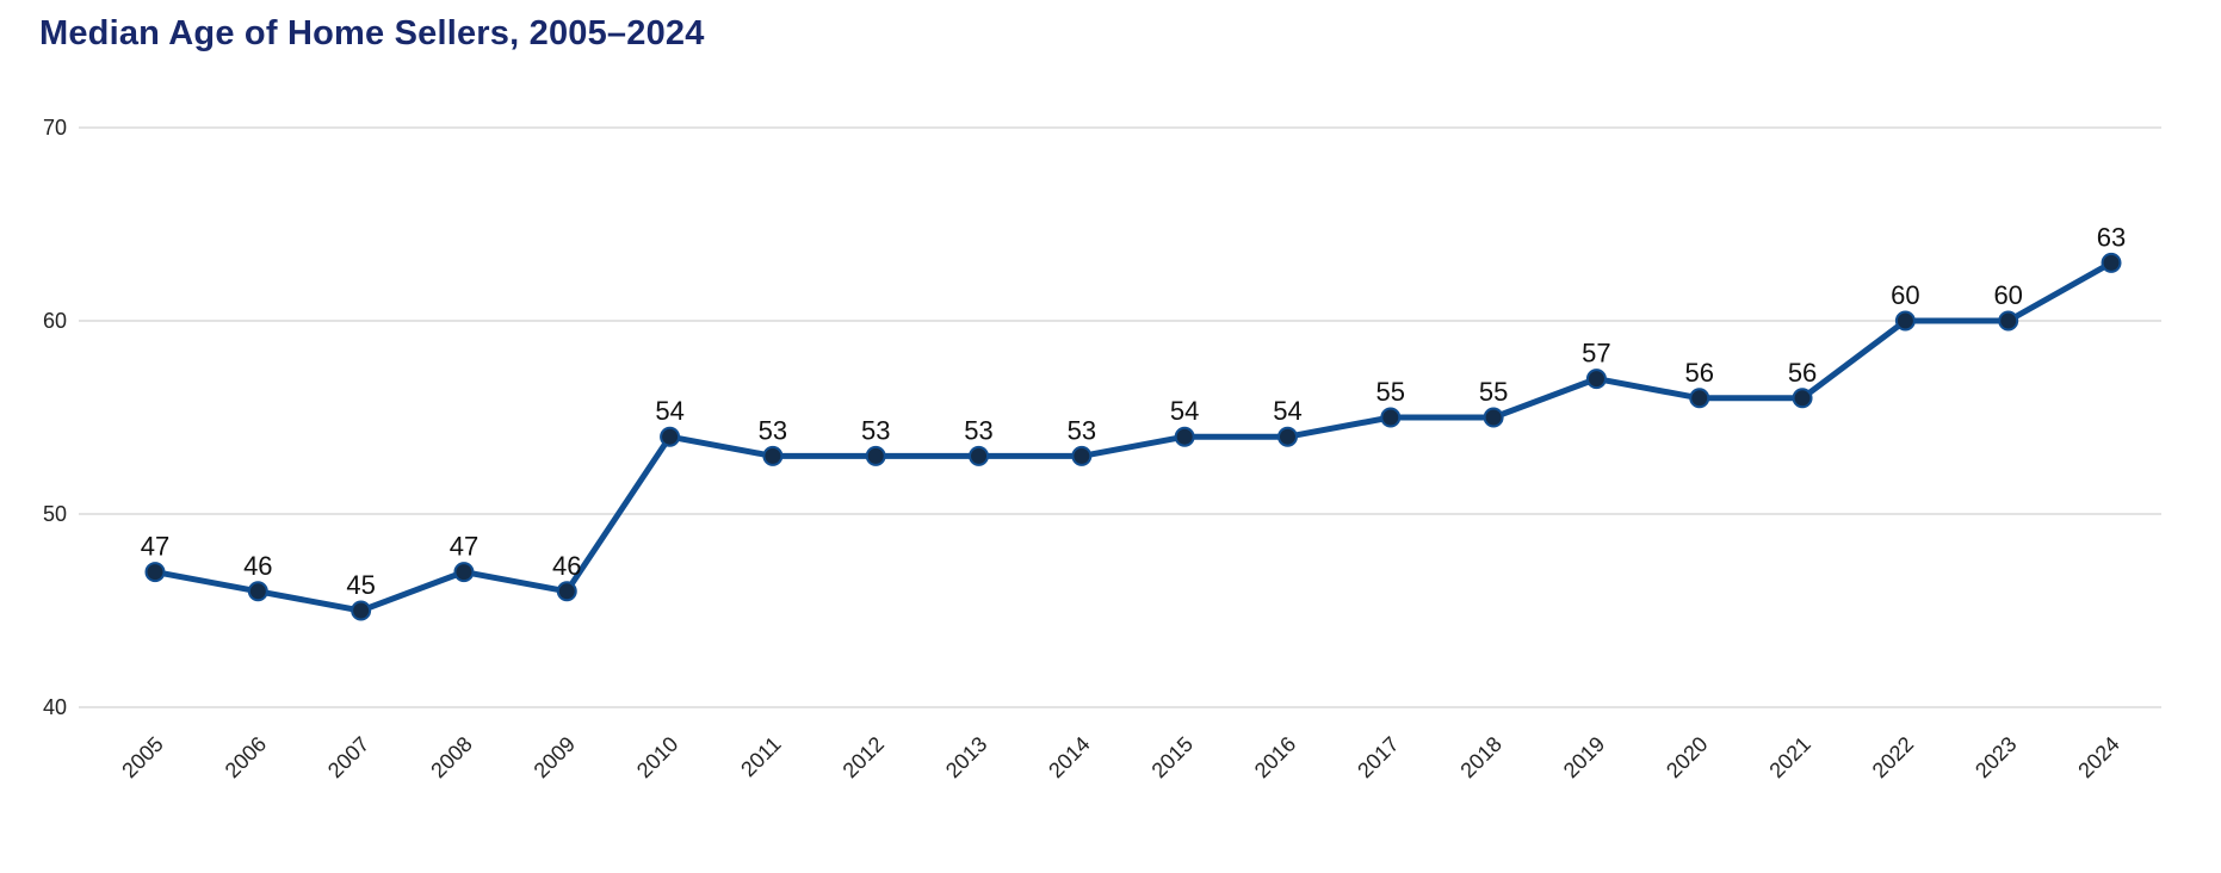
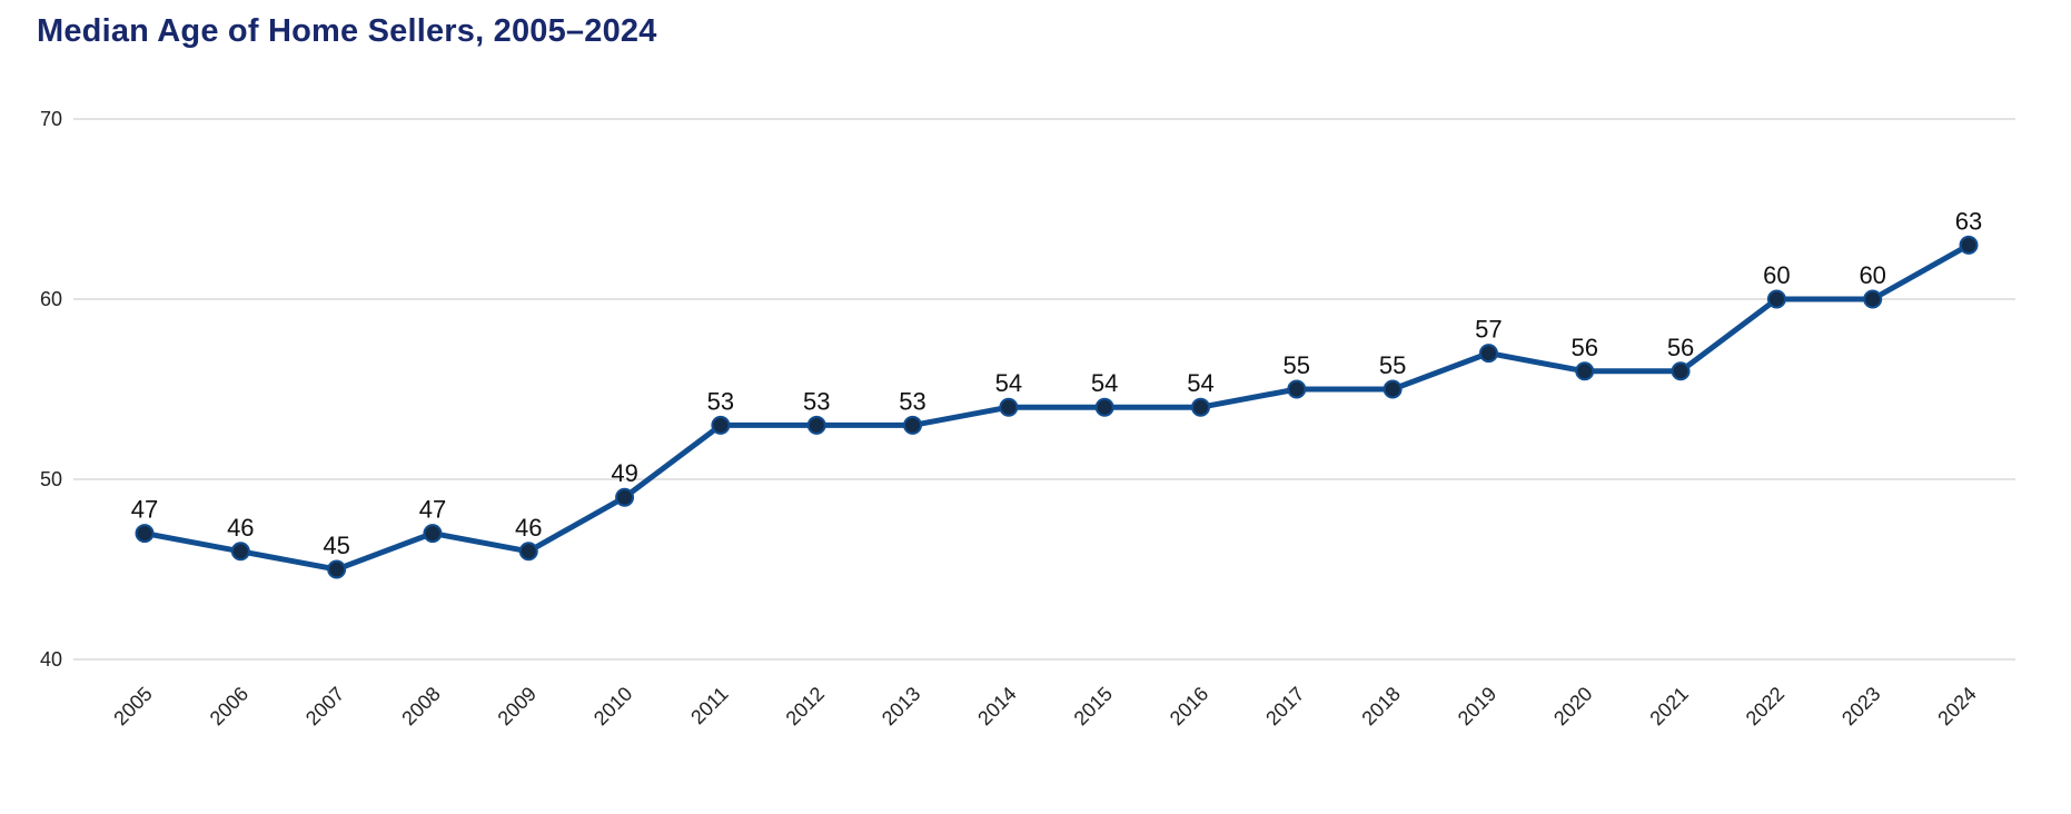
2010: 54 -> 49
2014: 53 -> 54
